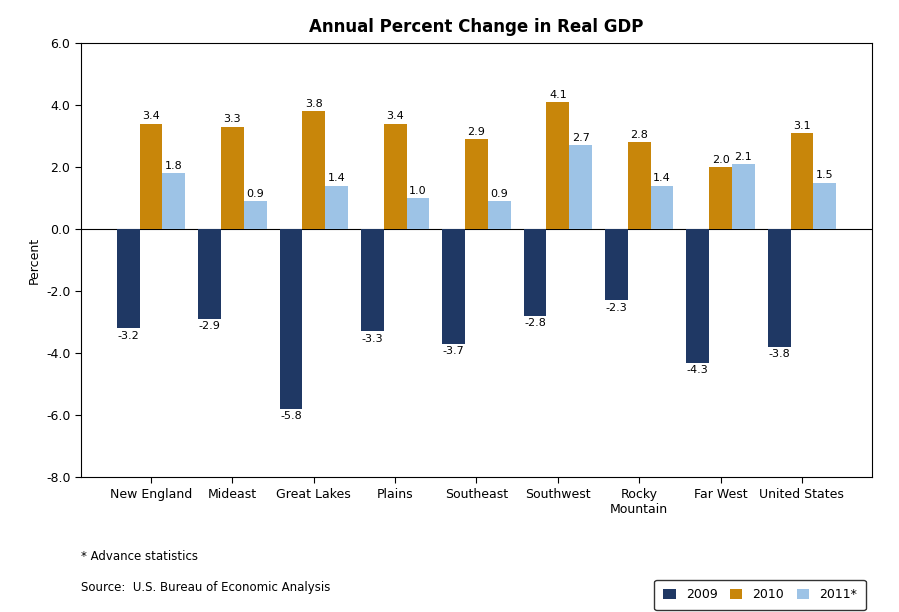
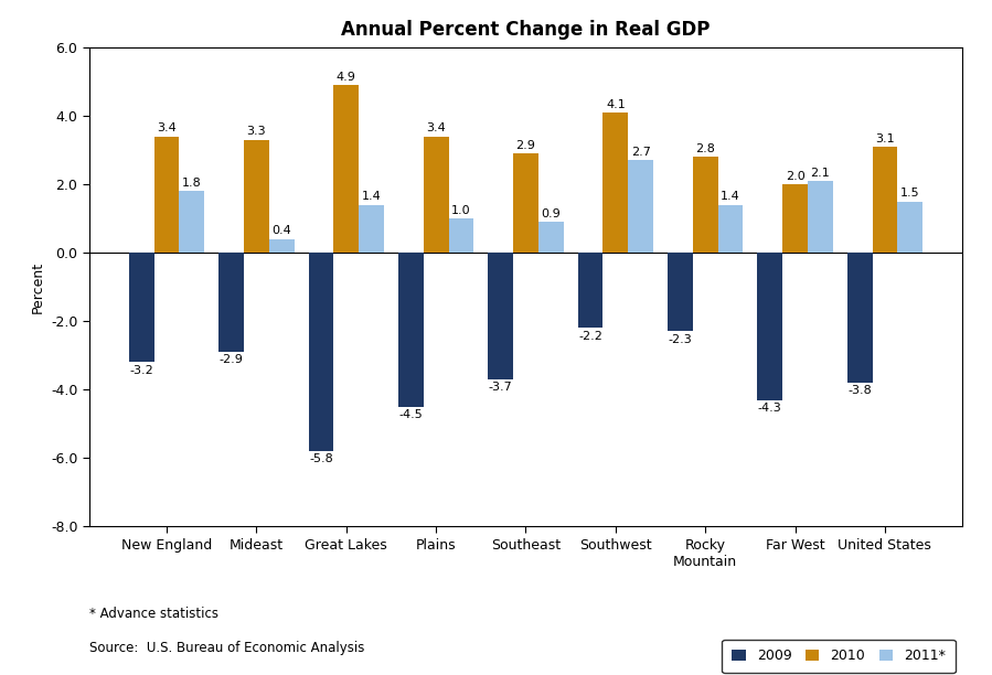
2011*/Mideast: 0.9 -> 0.4
2010/Great Lakes: 3.8 -> 4.9
2009/Plains: -3.3 -> -4.5
2009/Southwest: -2.8 -> -2.2
